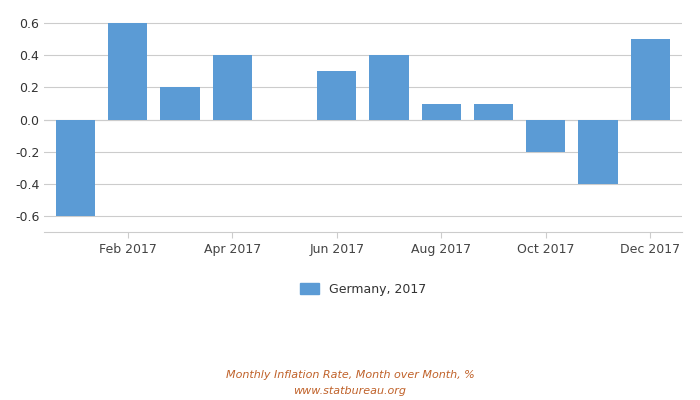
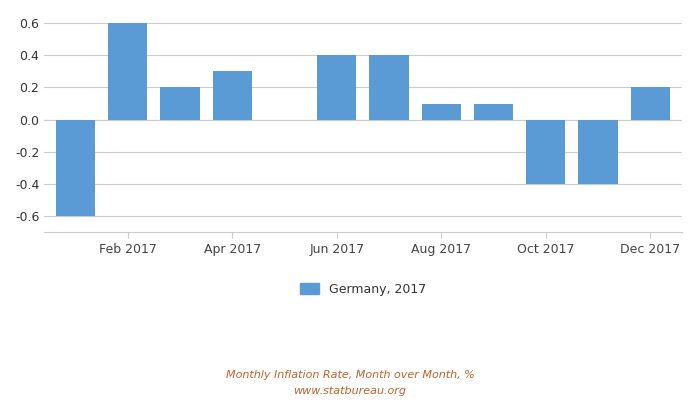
Apr 2017: 0.4 -> 0.3
Jun 2017: 0.3 -> 0.4
Oct 2017: -0.2 -> -0.4
Dec 2017: 0.5 -> 0.2
